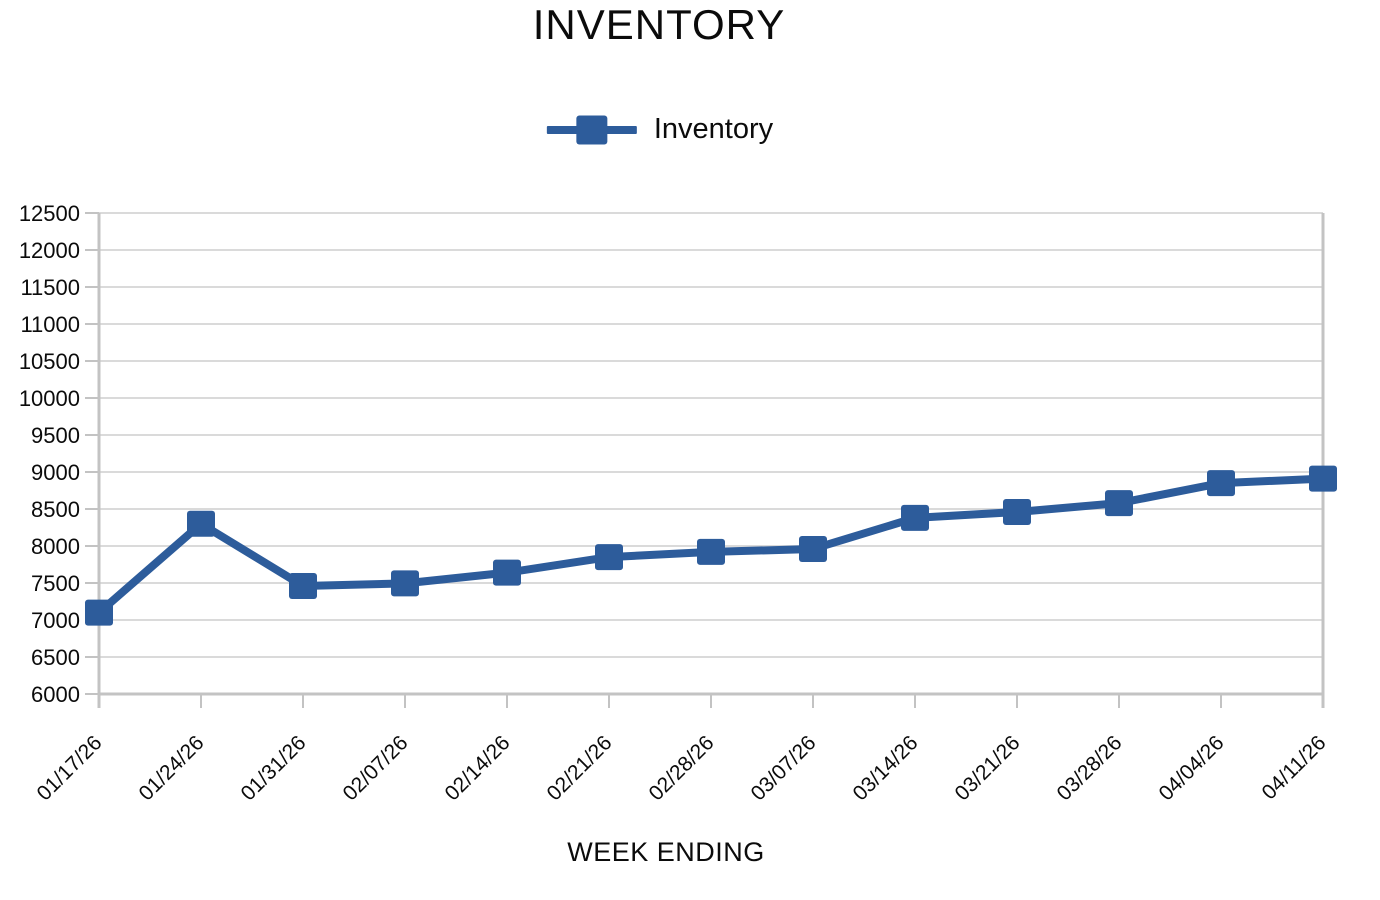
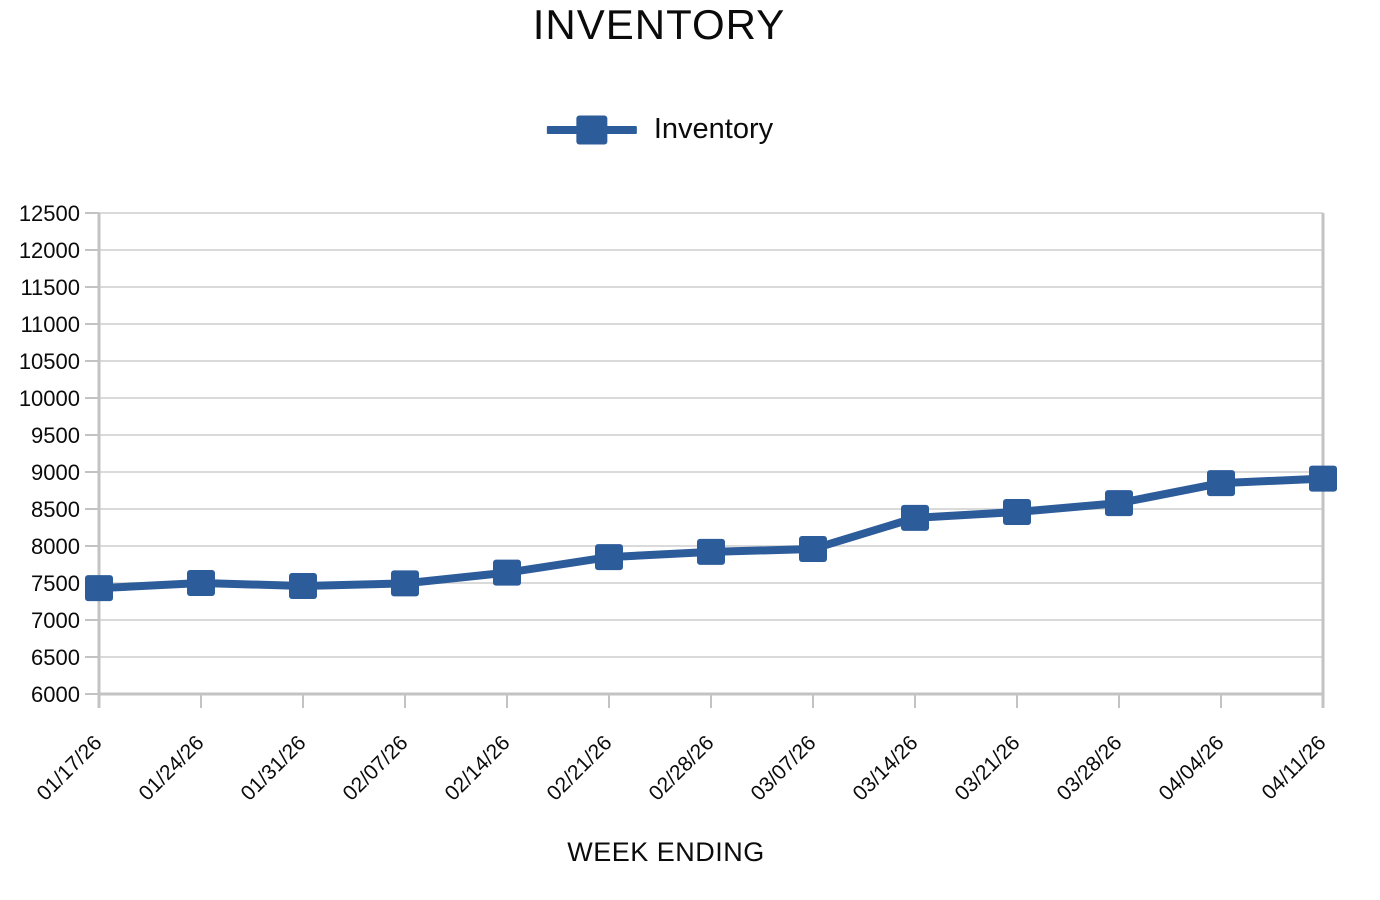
01/17/26: 7100 -> 7400
01/24/26: 8300 -> 7500
